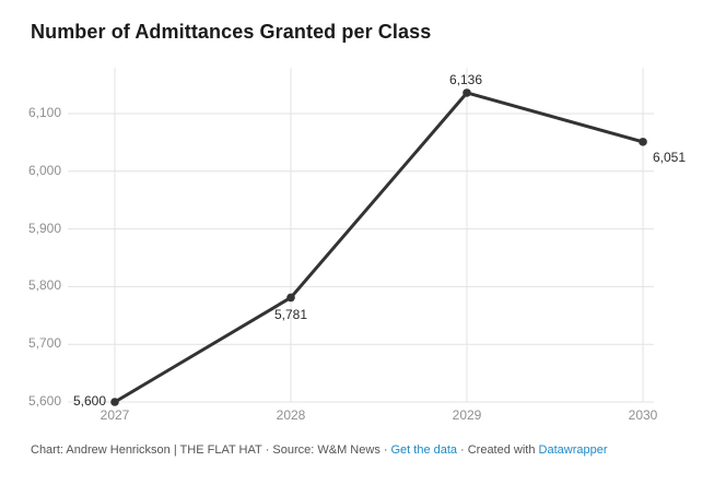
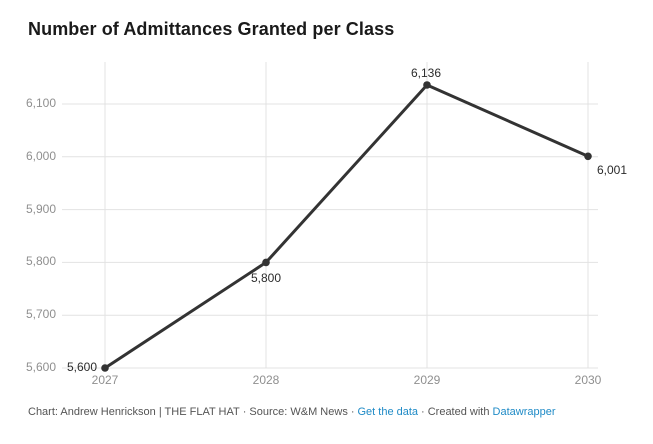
2028: 5,781 -> 5,800
2030: 6,051 -> 6,001
